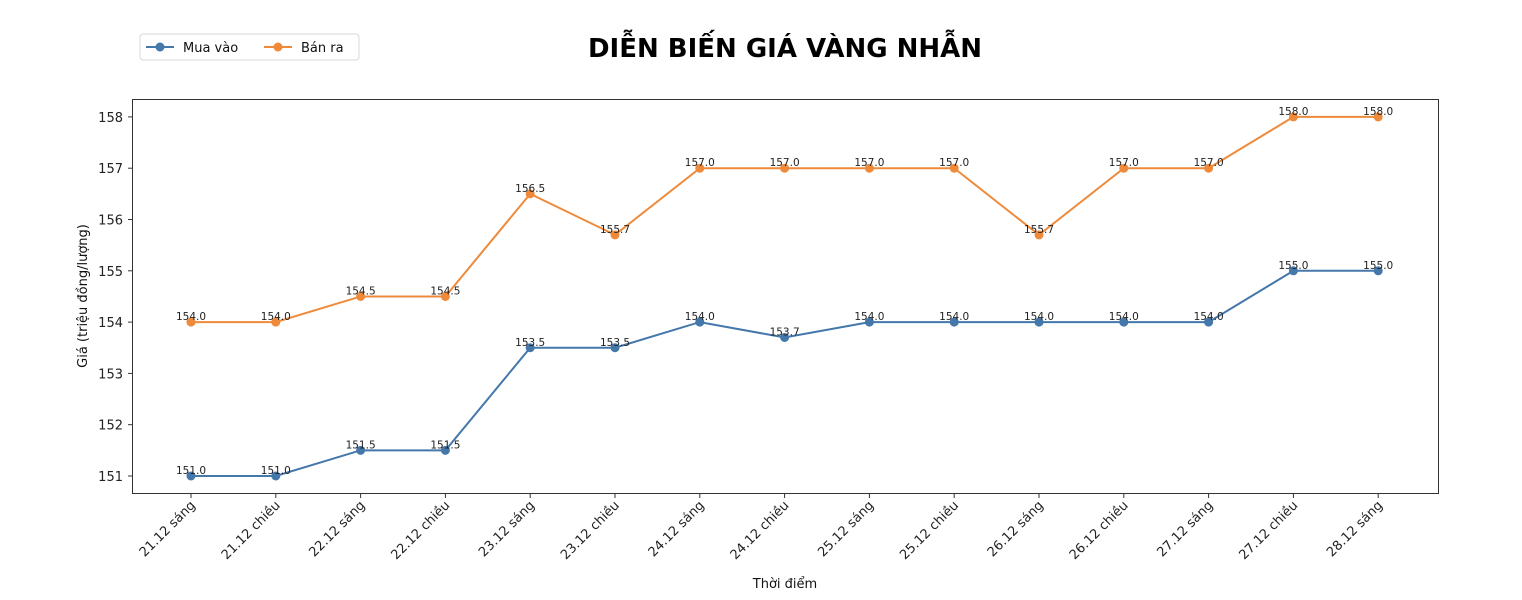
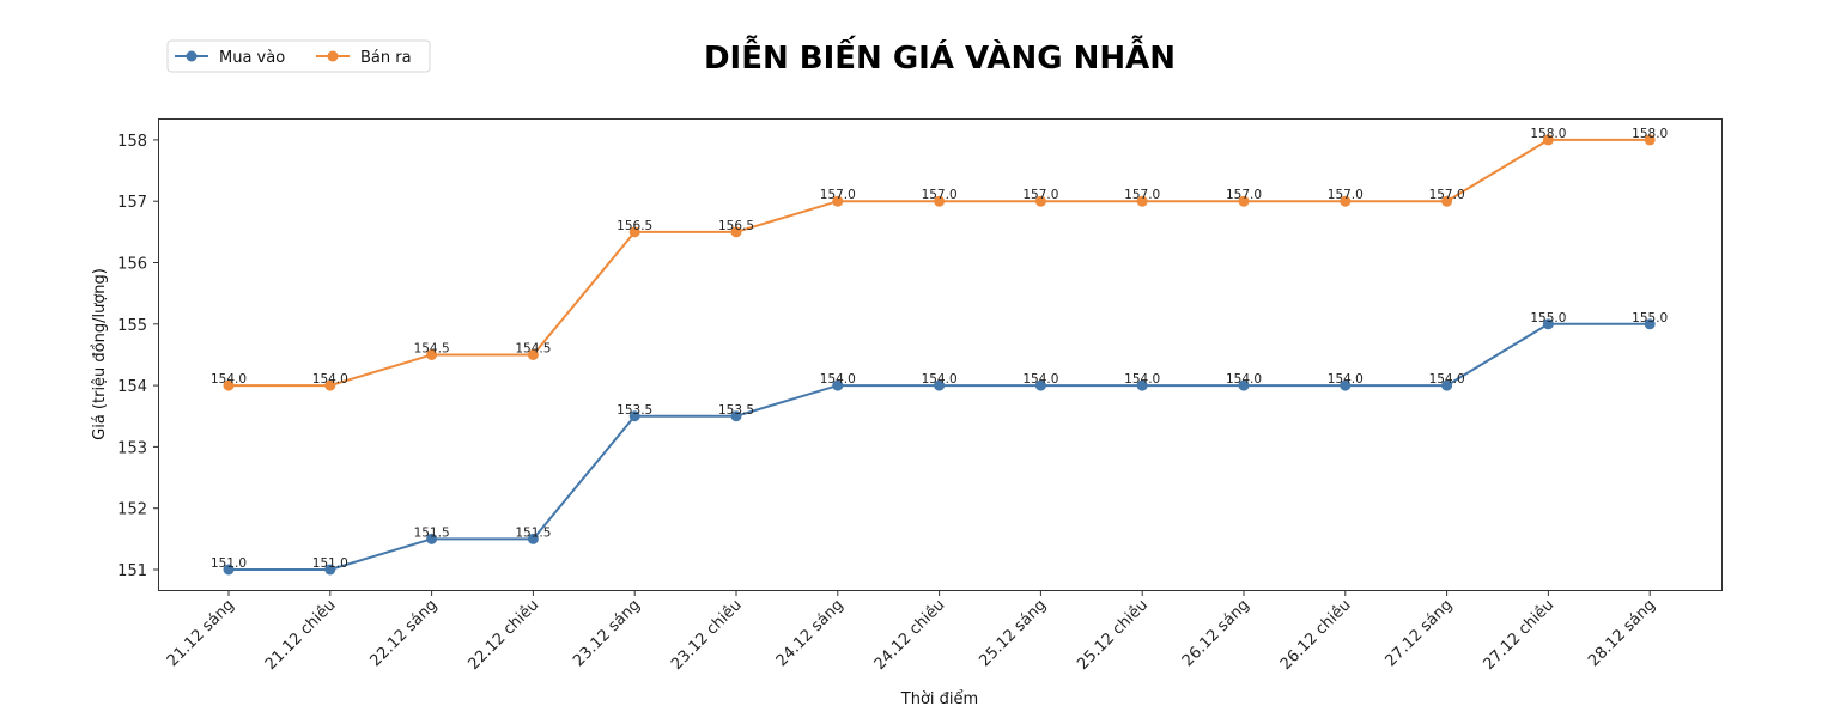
Bán ra/23.12 chiều: 155.7 -> 156.5
Mua vào/24.12 chiều: 153.7 -> 154.0
Bán ra/26.12 sáng: 155.7 -> 157.0
